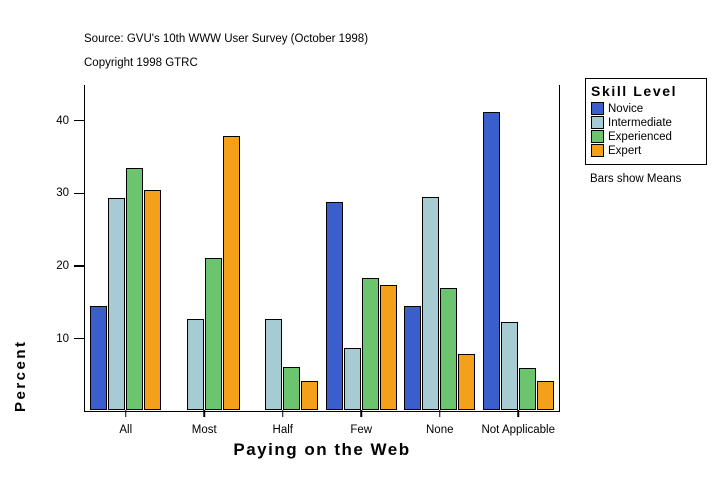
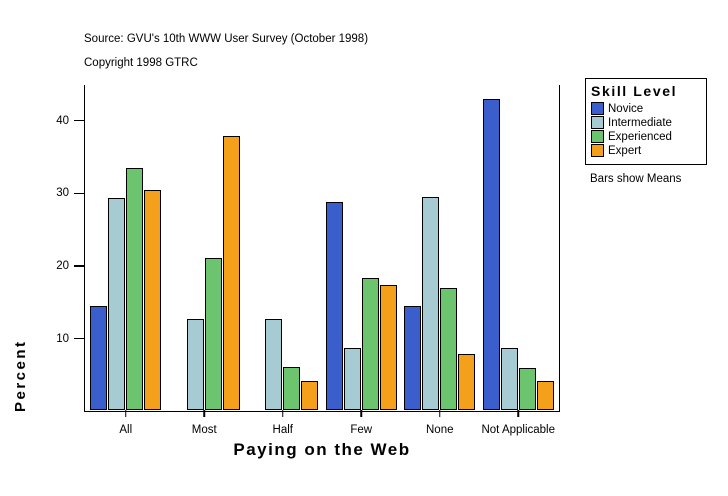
Novice/Not Applicable: 41 -> 43
Intermediate/Not Applicable: 12 -> 8
